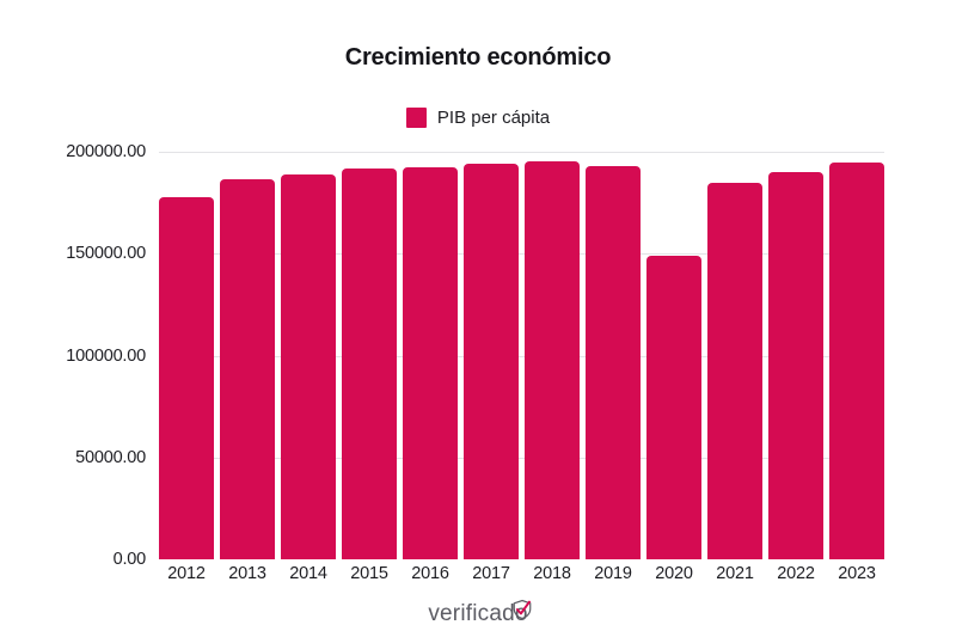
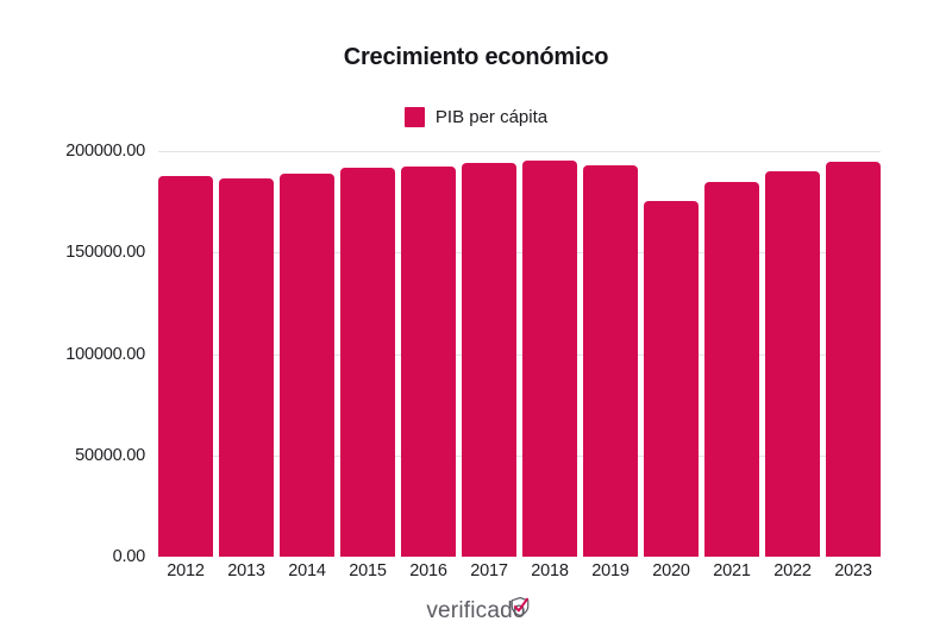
2012: 178000 -> 187000
2020: 149000 -> 175000
